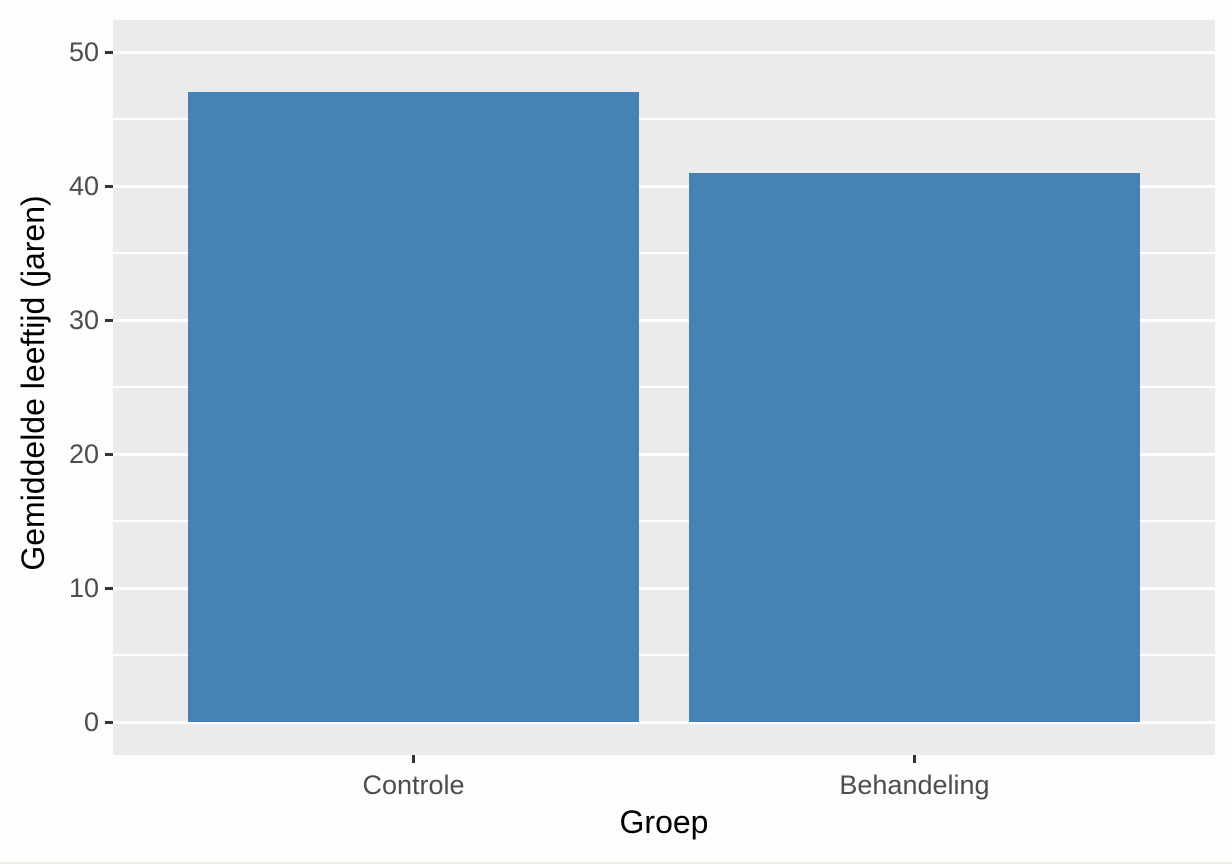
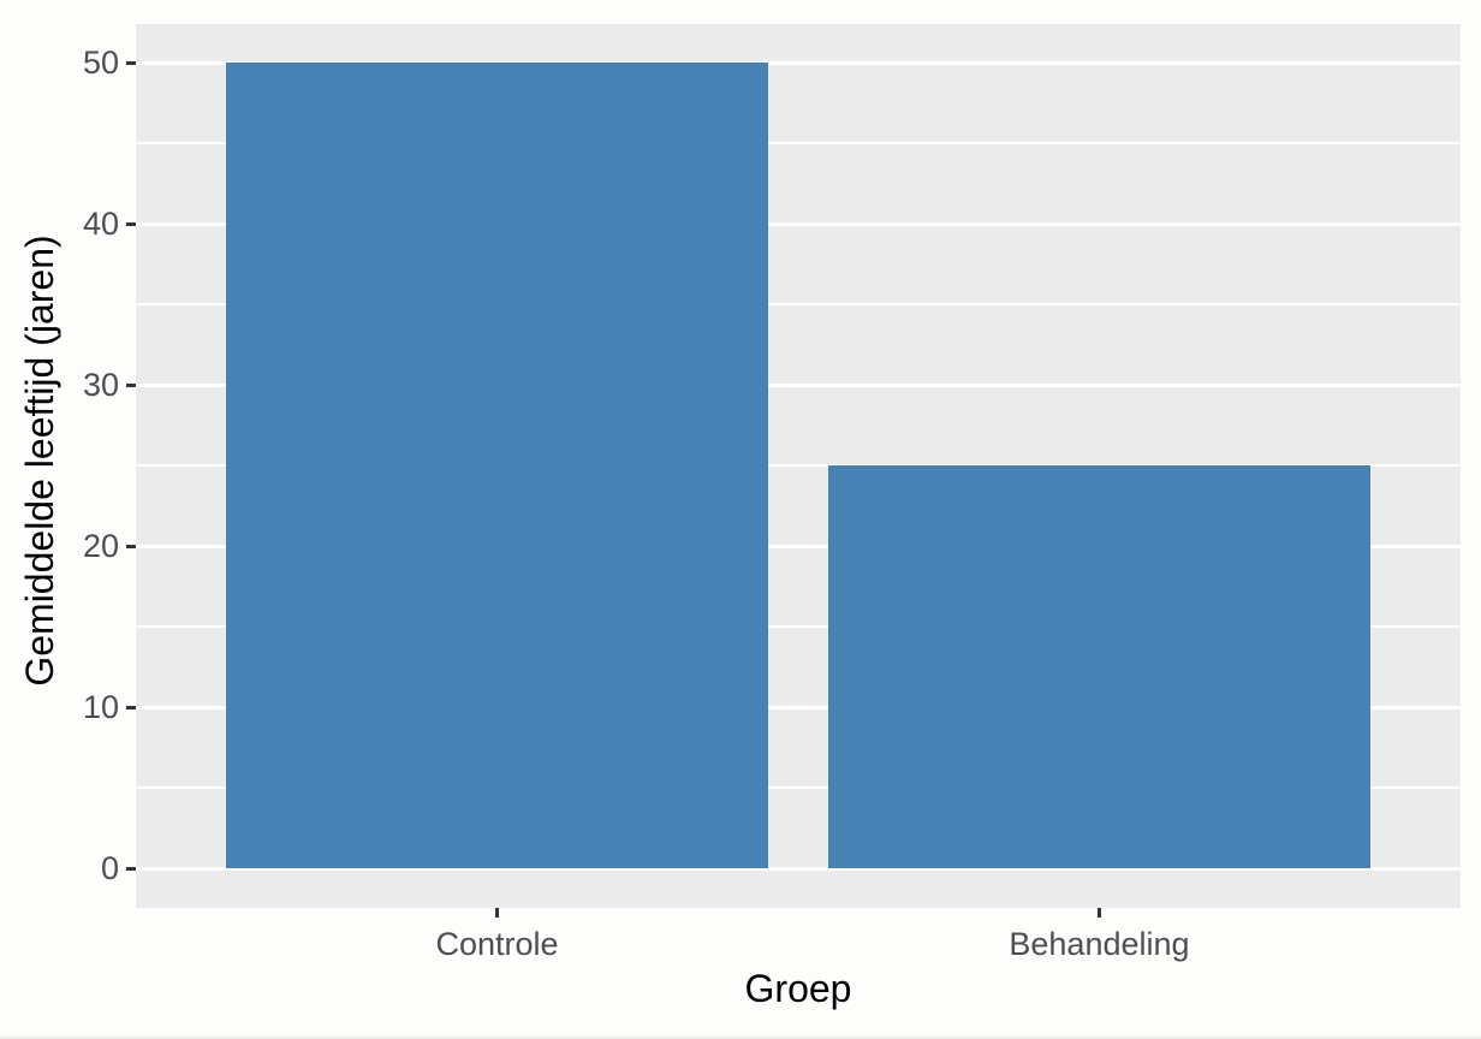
Controle: 47 -> 50
Behandeling: 41 -> 25
